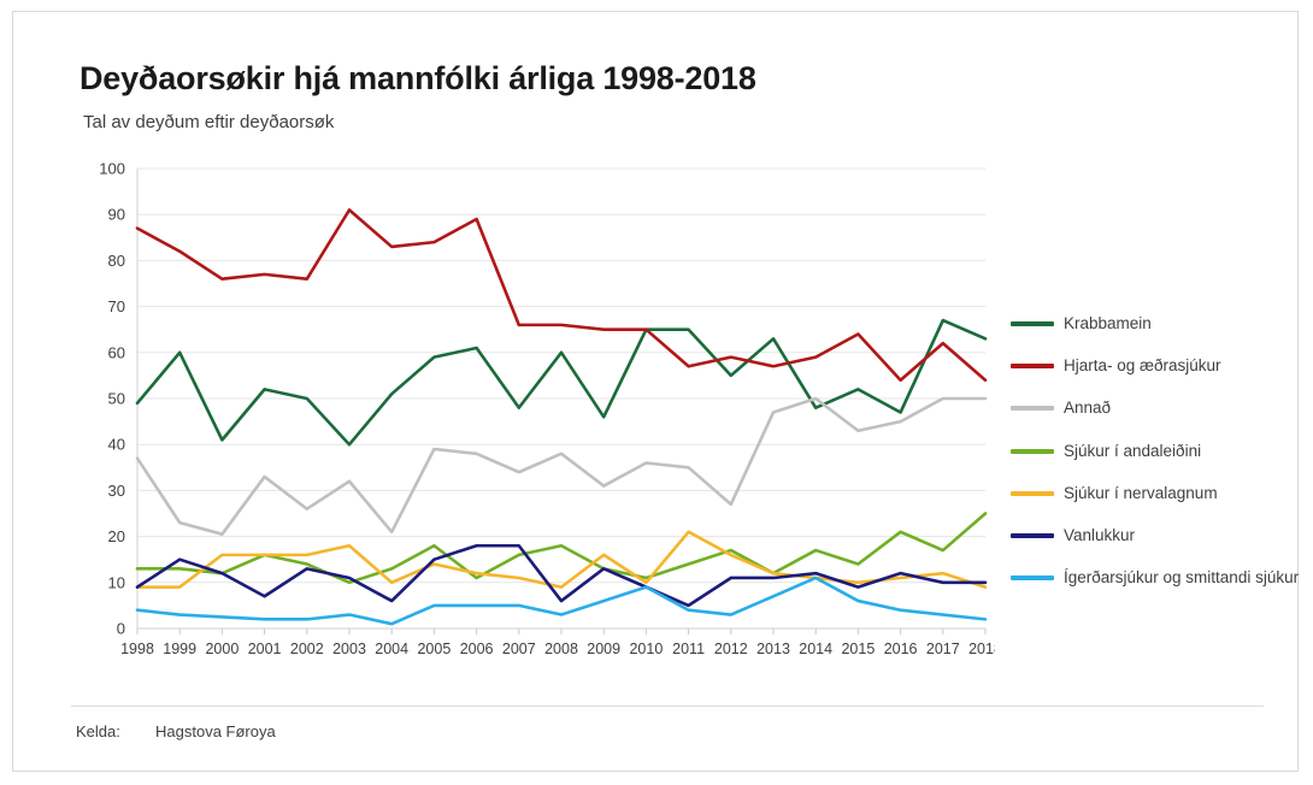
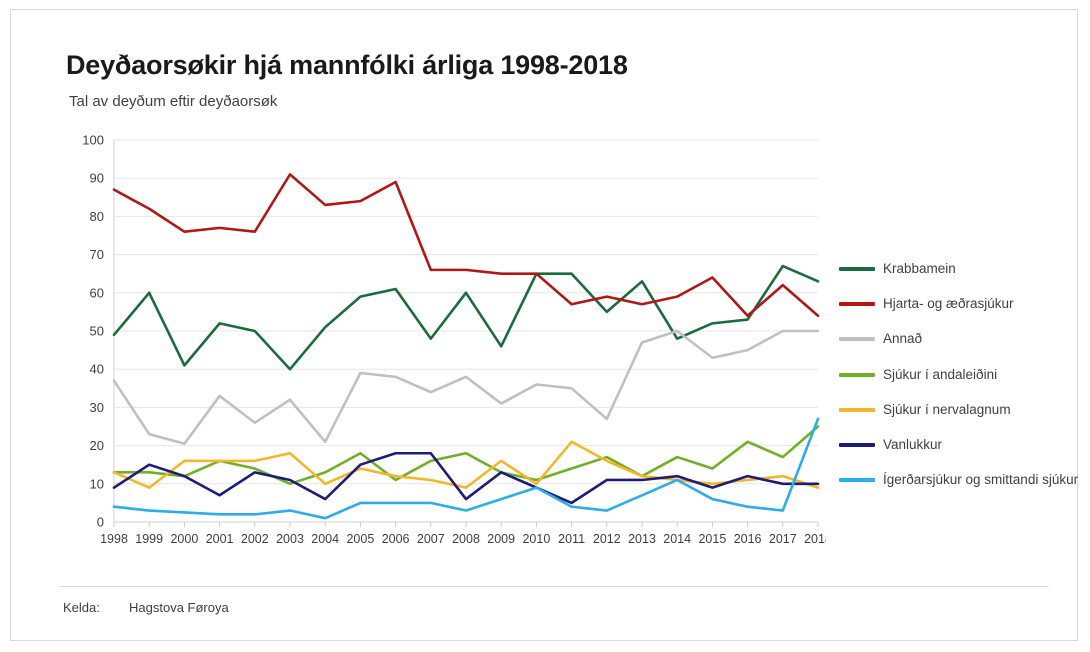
Sjúkur í nervalagnum/1998: 9 -> 13
Krabbamein/2016: 47 -> 53
Ígerðarsjúkur og smittandi sjúkur/2018: 2 -> 27
